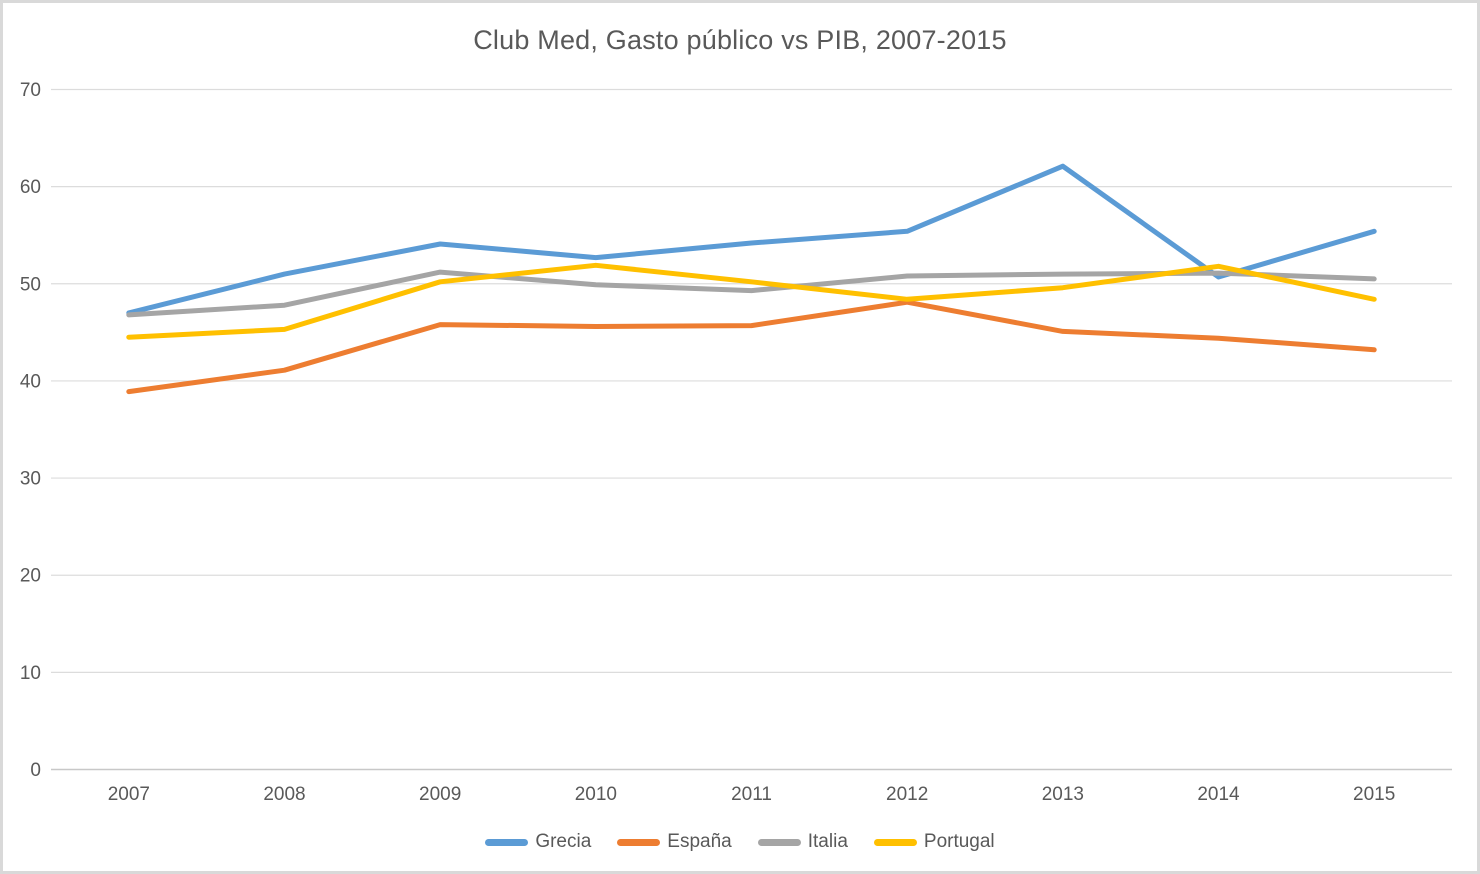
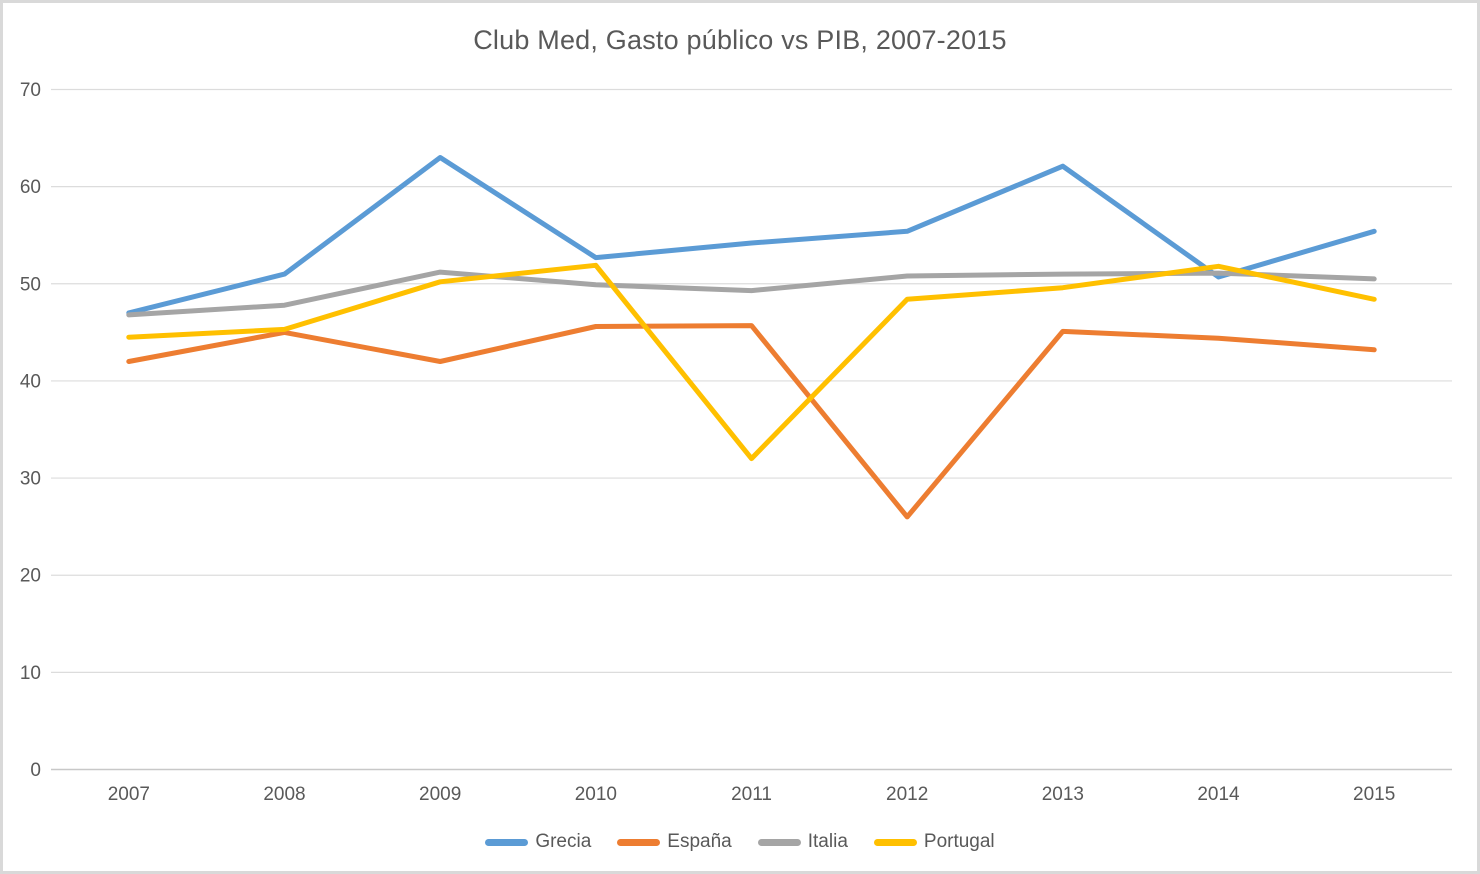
España/2007: 39 -> 42
España/2008: 41 -> 45
Grecia/2009: 54 -> 63
España/2009: 46 -> 42
Portugal/2011: 50 -> 32
España/2012: 48 -> 26
